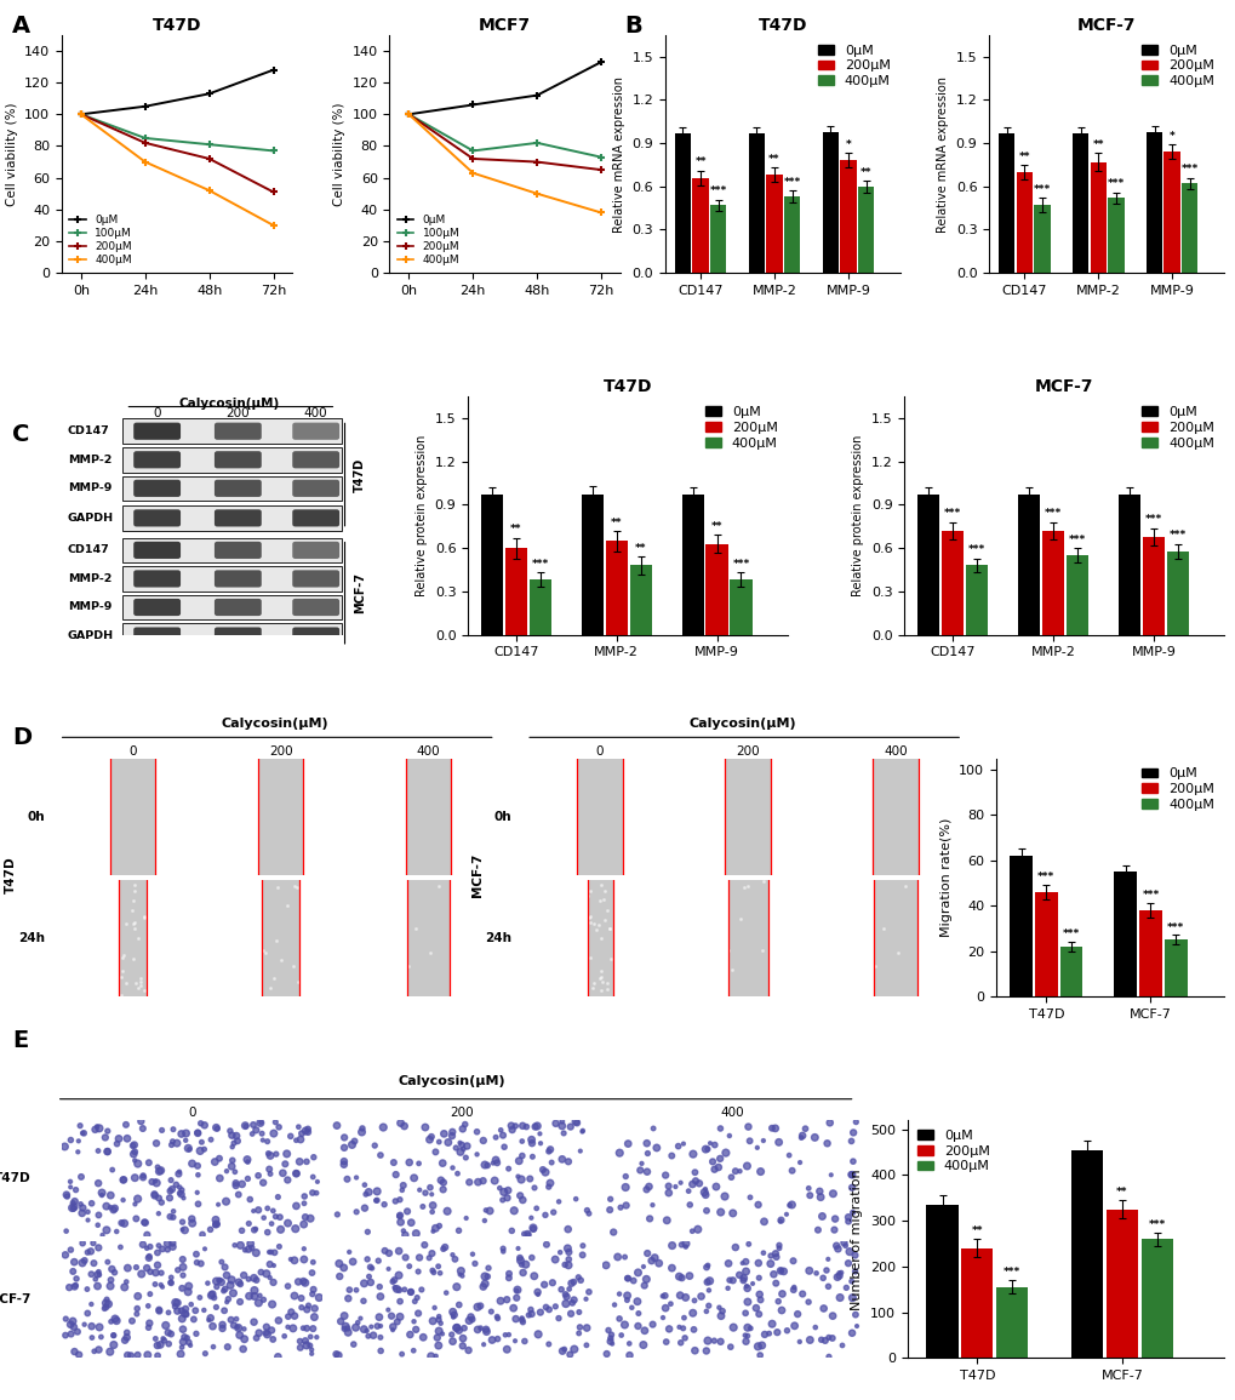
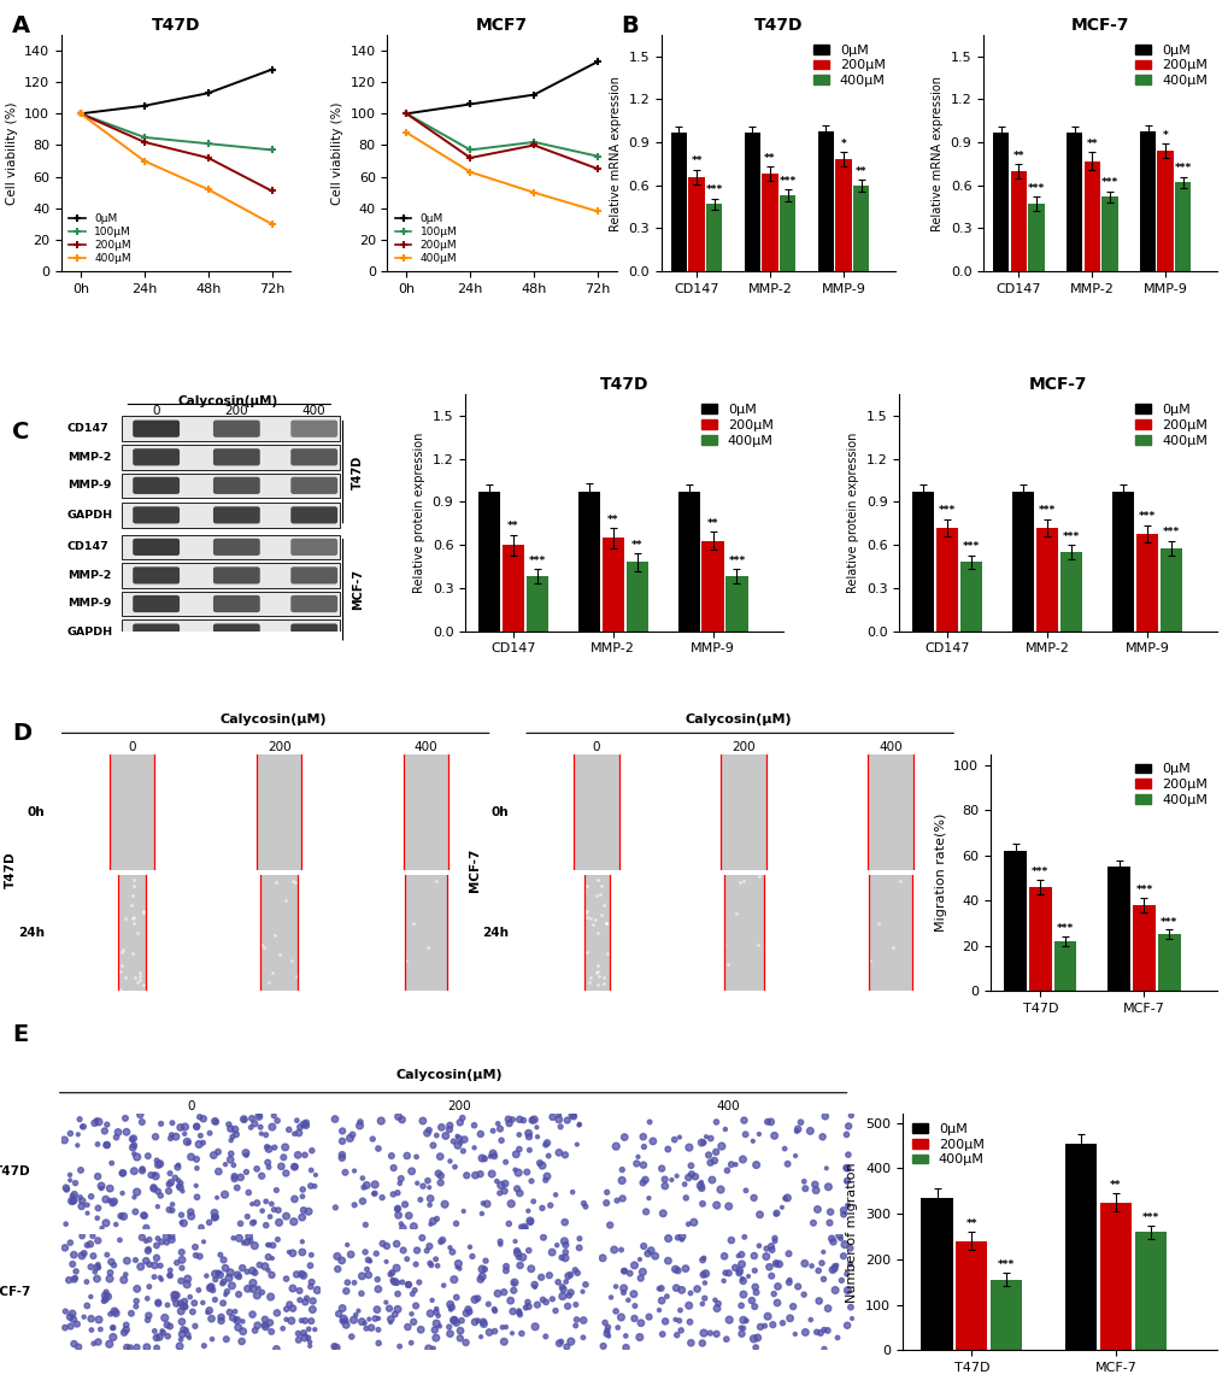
MCF7/400μM/0h: 100 -> 88
MCF7/200μM/48h: 70 -> 80
